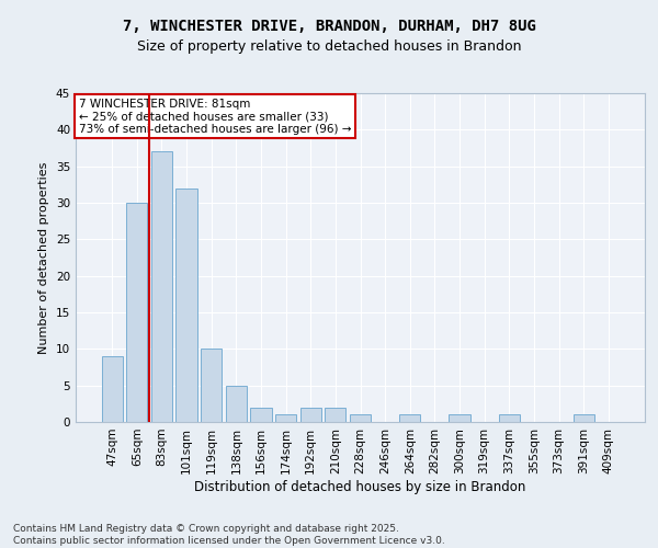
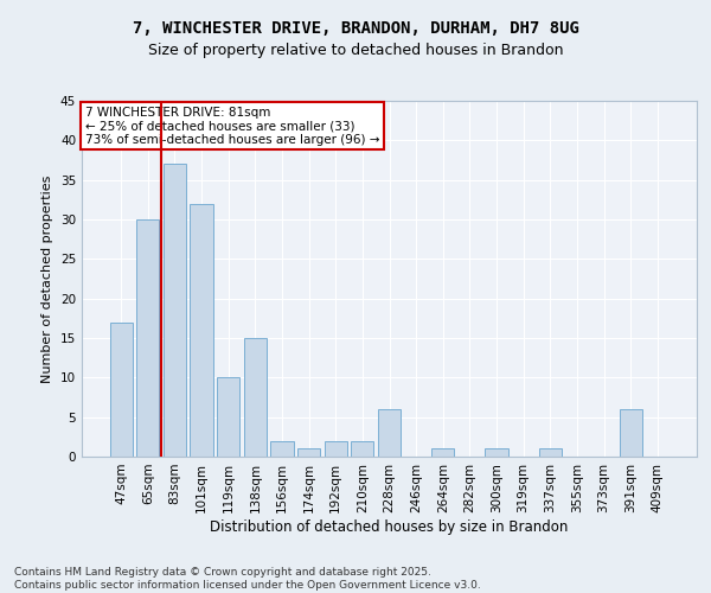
47sqm: 9 -> 17
138sqm: 5 -> 15
228sqm: 1 -> 6
391sqm: 1 -> 6
